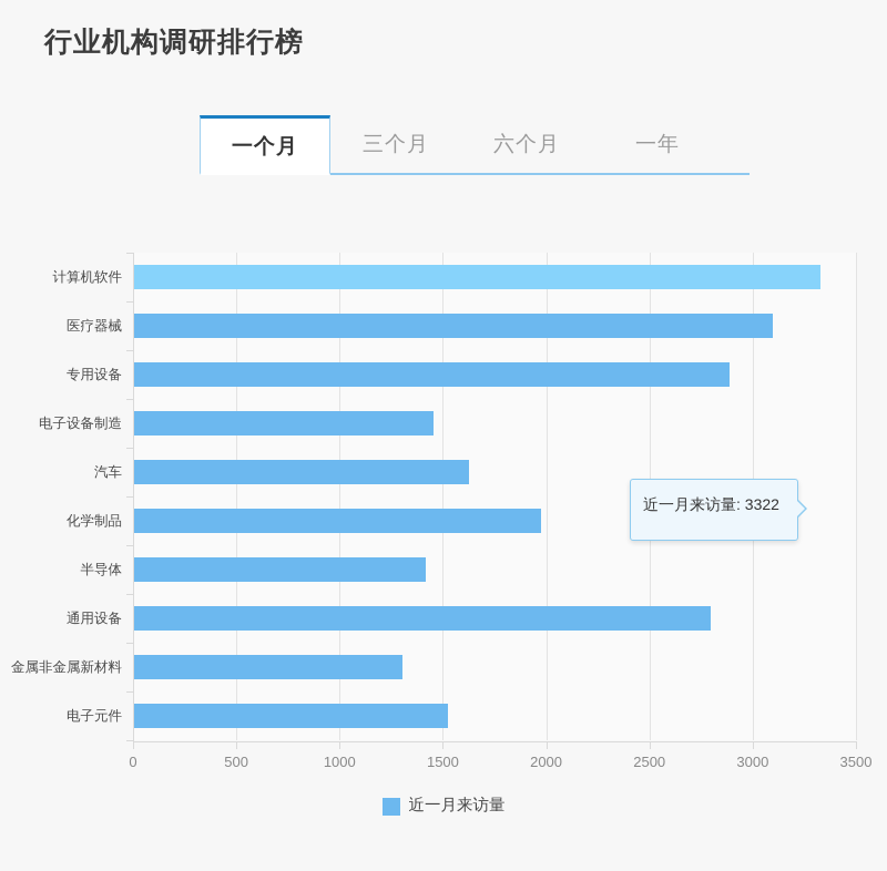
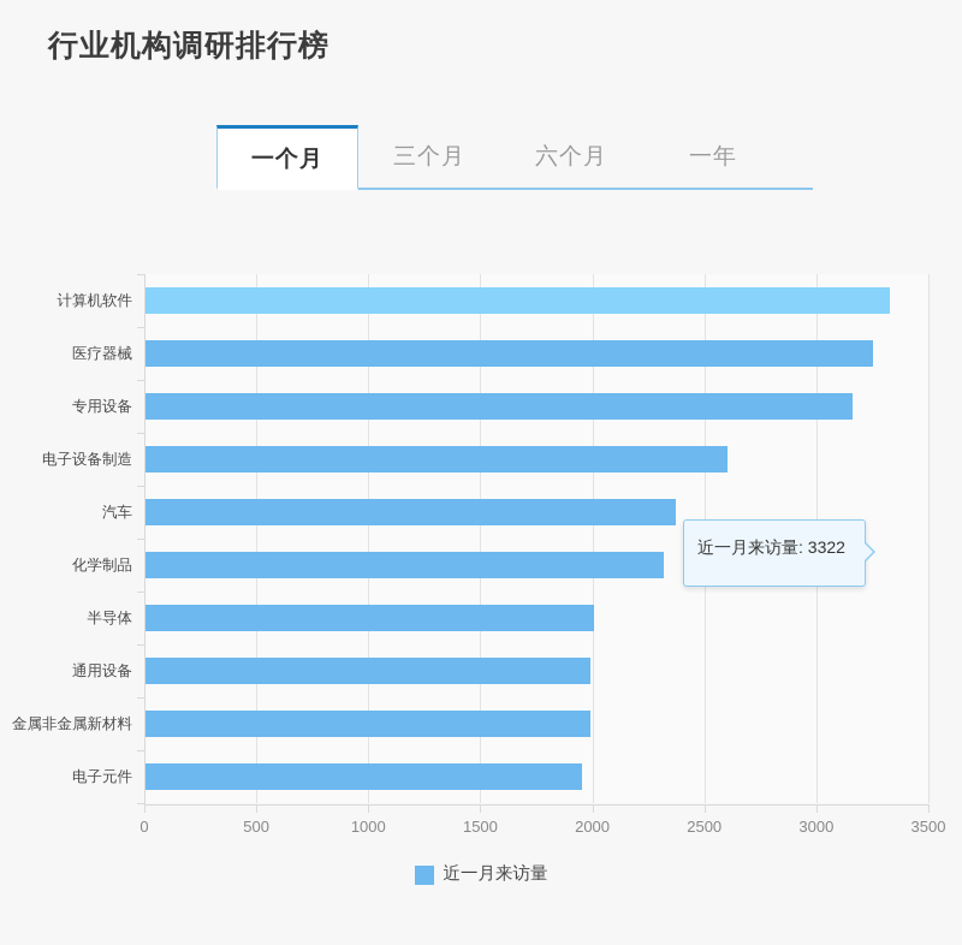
医疗器械: 3090 -> 3250
专用设备: 2880 -> 3160
电子设备制造: 1450 -> 2600
汽车: 1620 -> 2370
化学制品: 1970 -> 2320
半导体: 1410 -> 2000
通用设备: 2790 -> 1980
金属非金属新材料: 1300 -> 1980
电子元件: 1520 -> 1950
